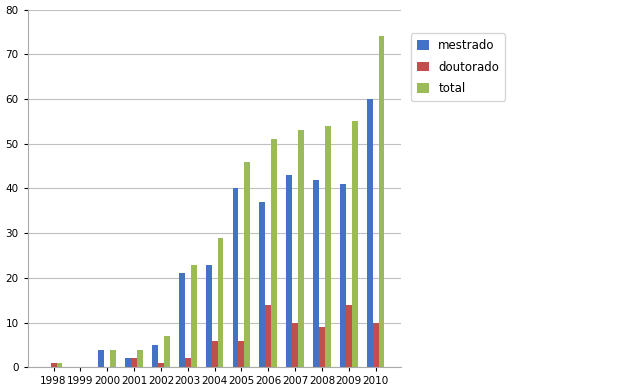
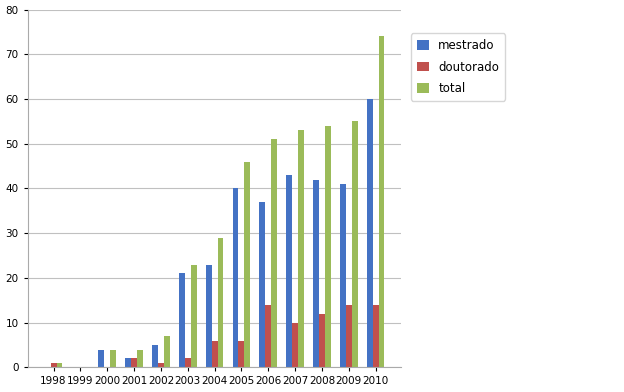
doutorado/2008: 9 -> 12
doutorado/2010: 10 -> 14
